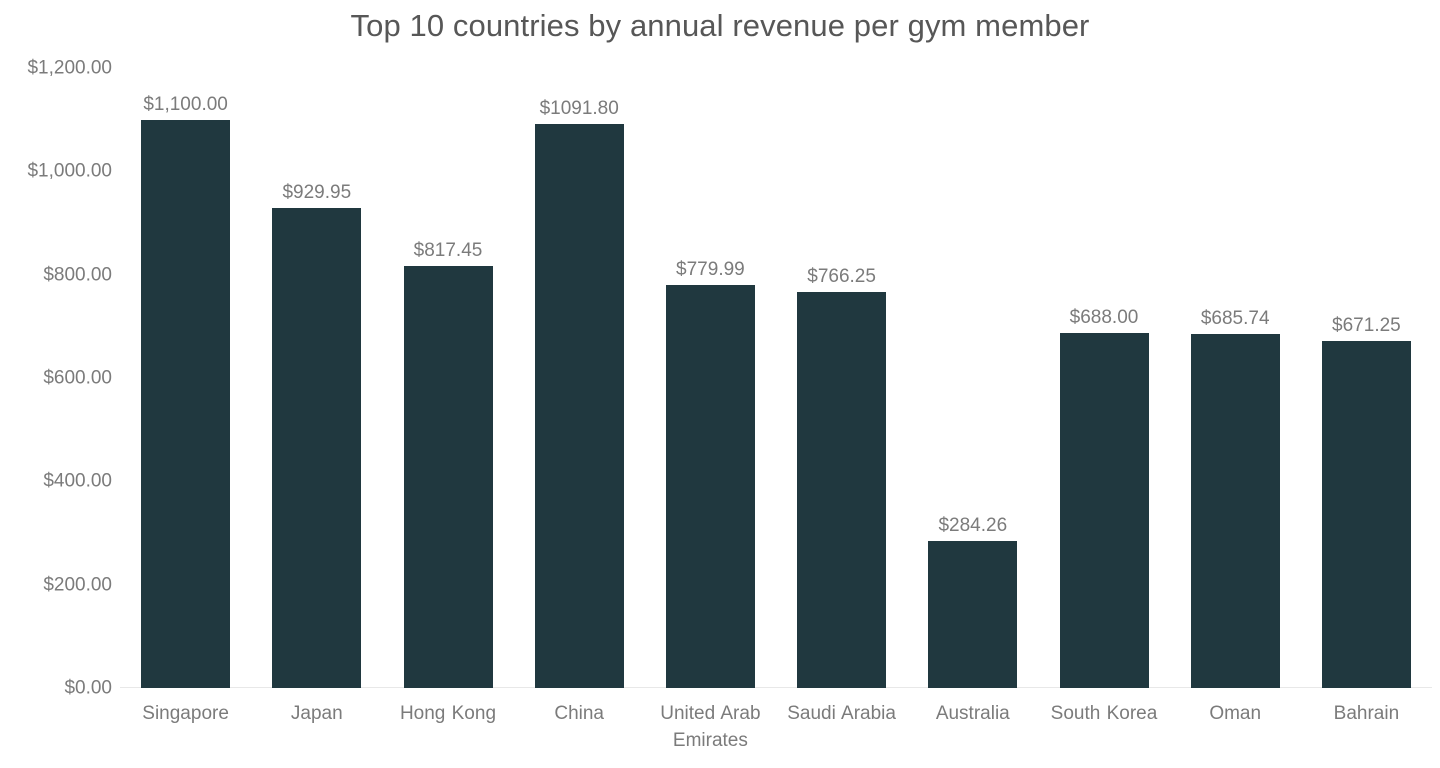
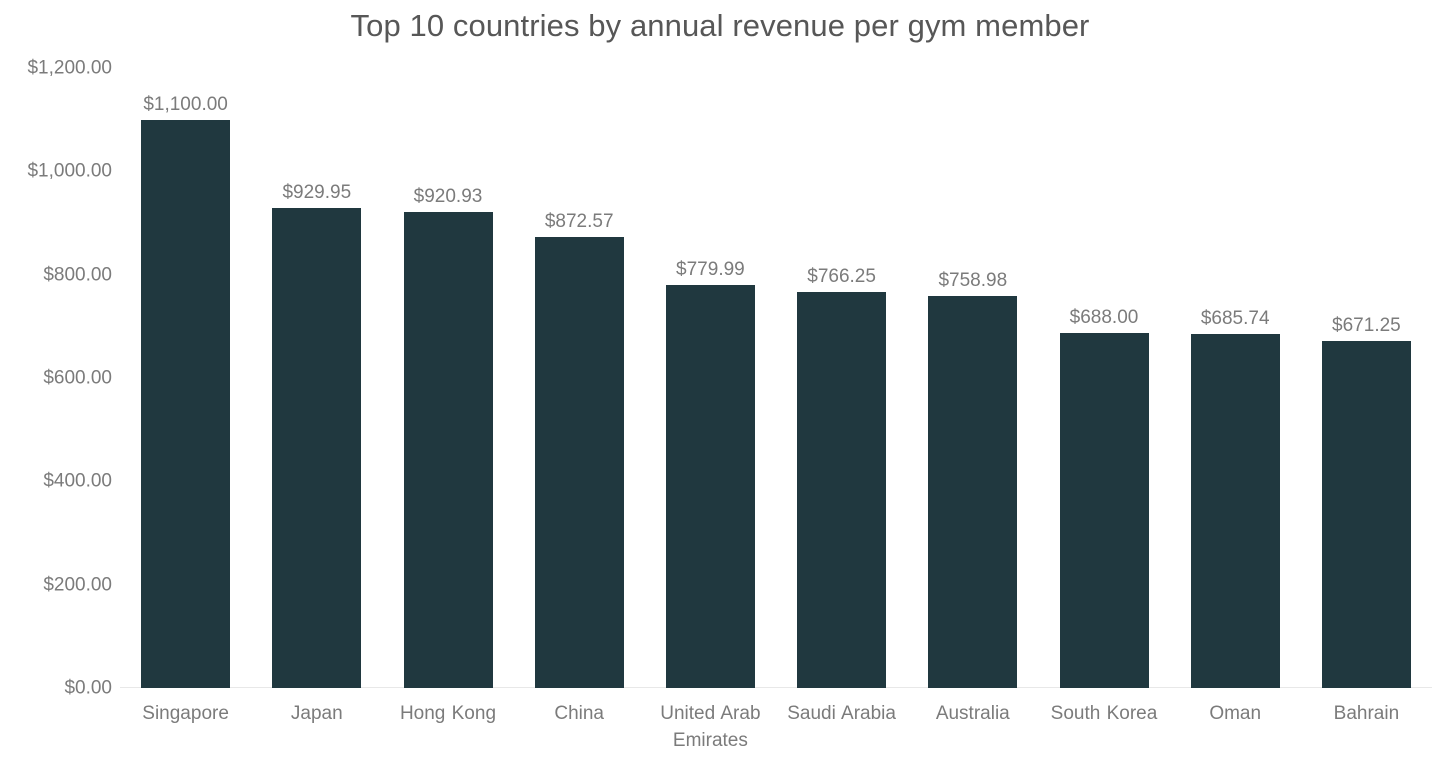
Hong Kong: $817.45 -> $920.93
China: $1091.80 -> $872.57
Australia: $284.26 -> $758.98
